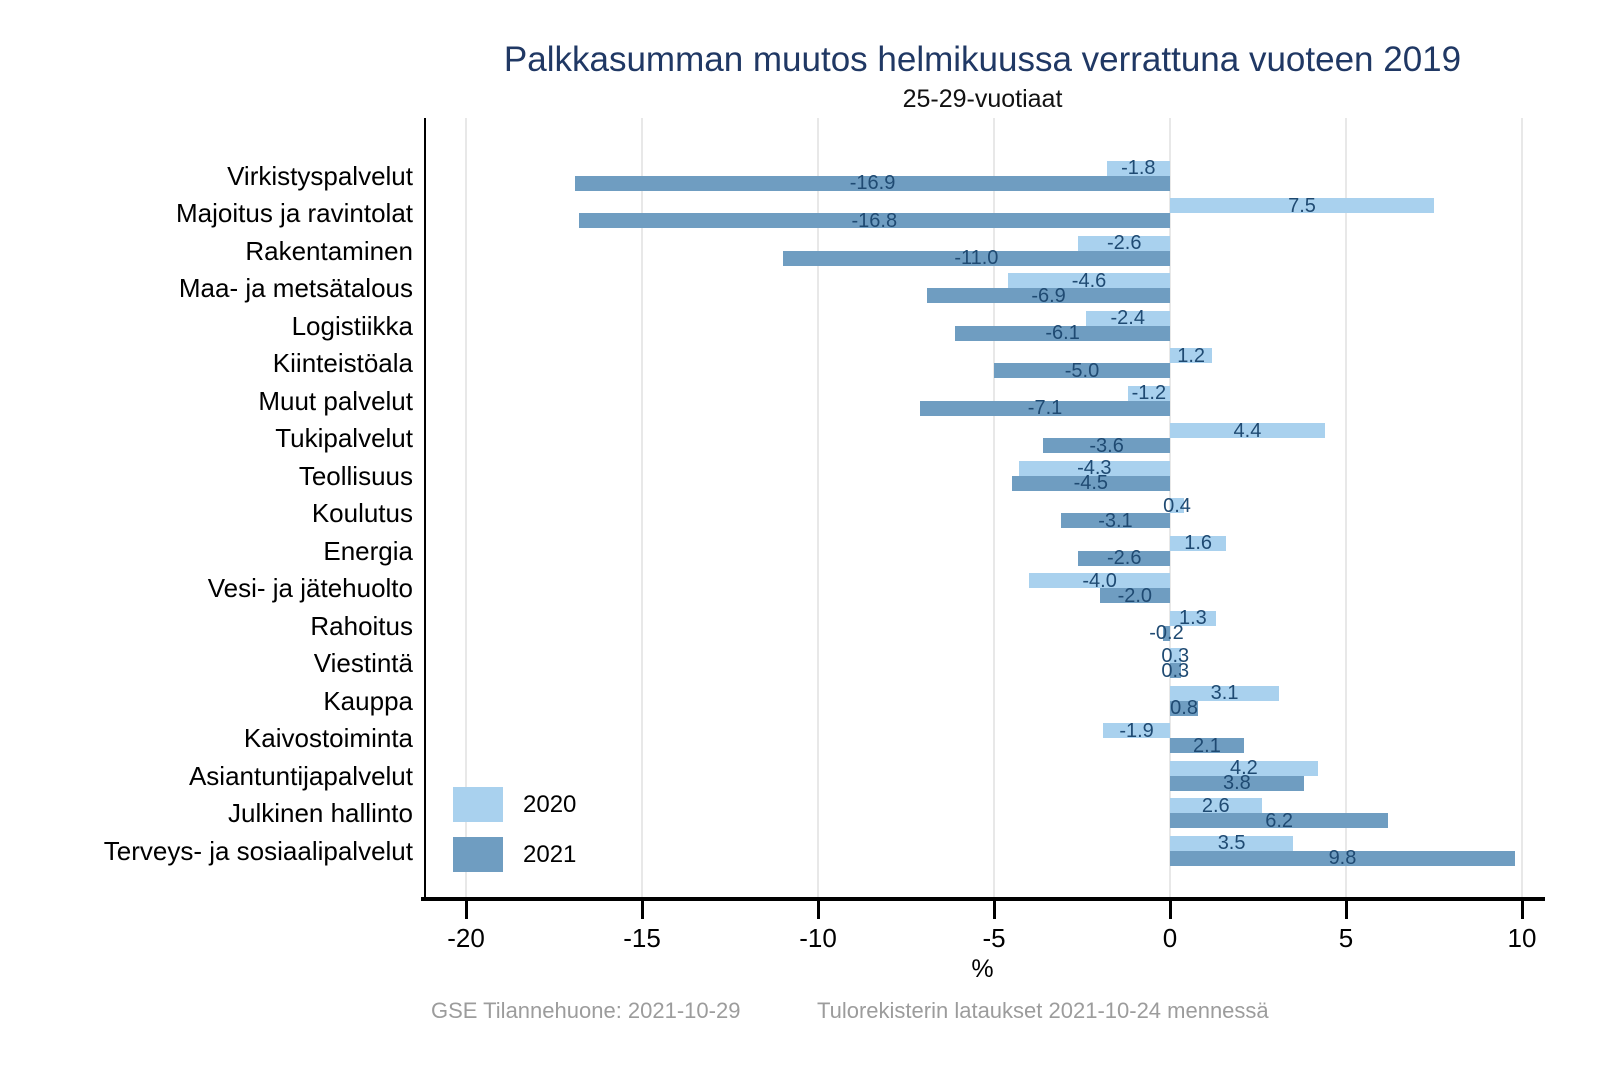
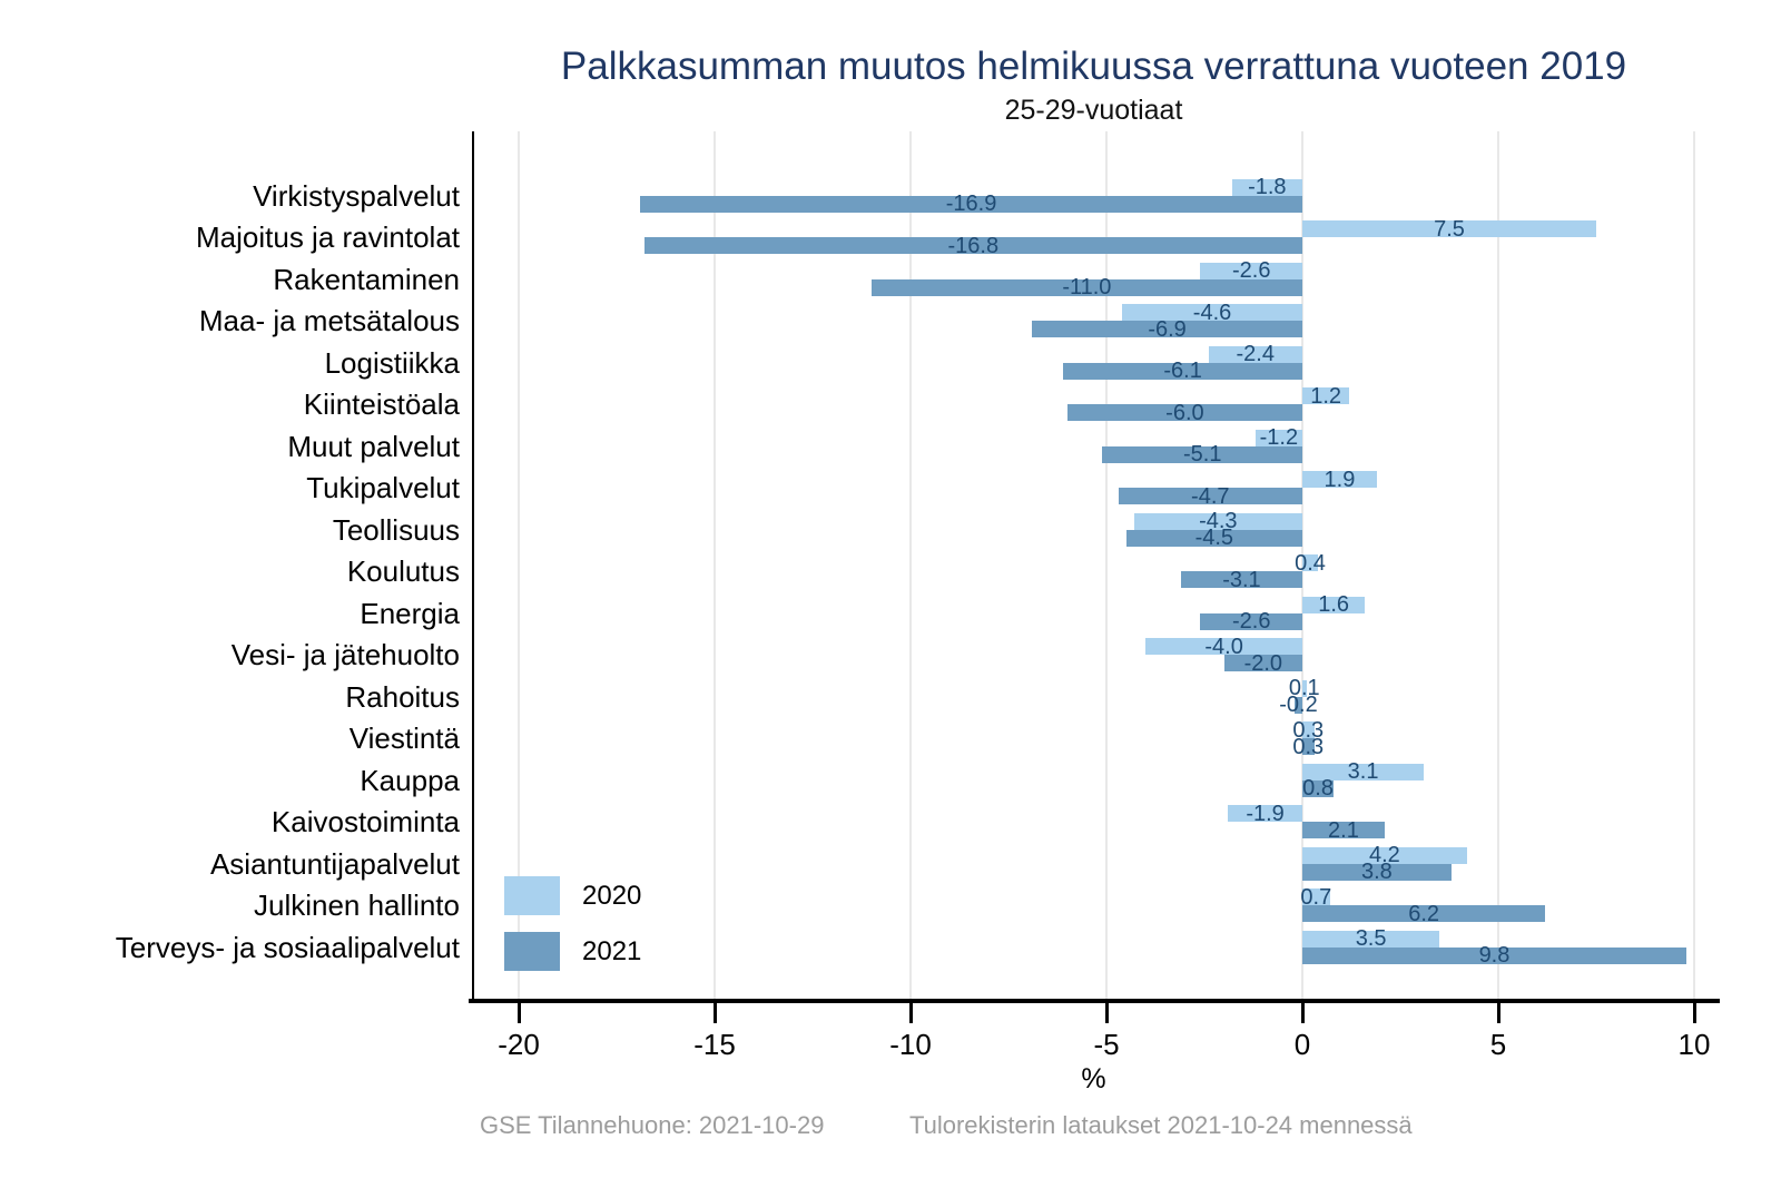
2021/Kiinteistöala: -5.0 -> -6.0
2021/Muut palvelut: -7.1 -> -5.1
2020/Tukipalvelut: 4.4 -> 1.9
2021/Tukipalvelut: -3.6 -> -4.7
2020/Rahoitus: 1.3 -> 0.1
2020/Julkinen hallinto: 2.6 -> 0.7
